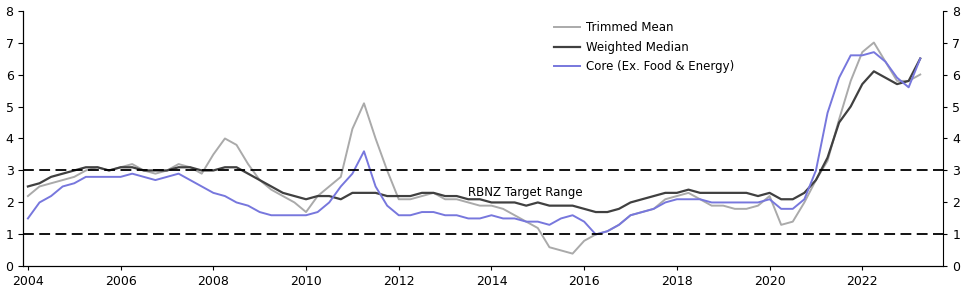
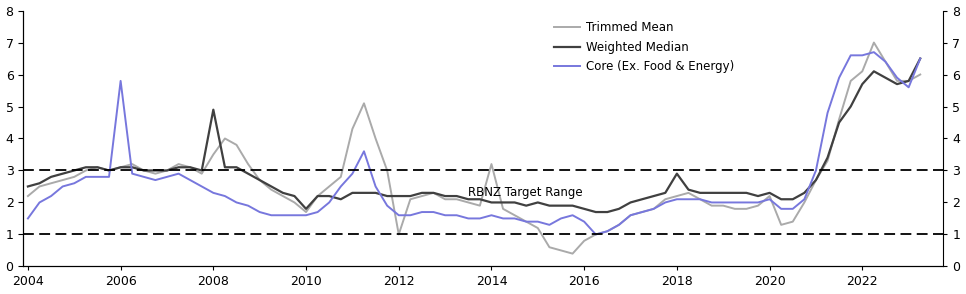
Core (Ex. Food & Energy)/2006: 2.8 -> 5.8
Weighted Median/2008: 3.0 -> 4.9
Weighted Median/2010: 2.1 -> 1.8
Trimmed Mean/2012: 2.1 -> 1.0
Trimmed Mean/2014: 1.9 -> 3.2
Weighted Median/2018: 2.3 -> 2.9
Trimmed Mean/2022: 6.7 -> 6.1
